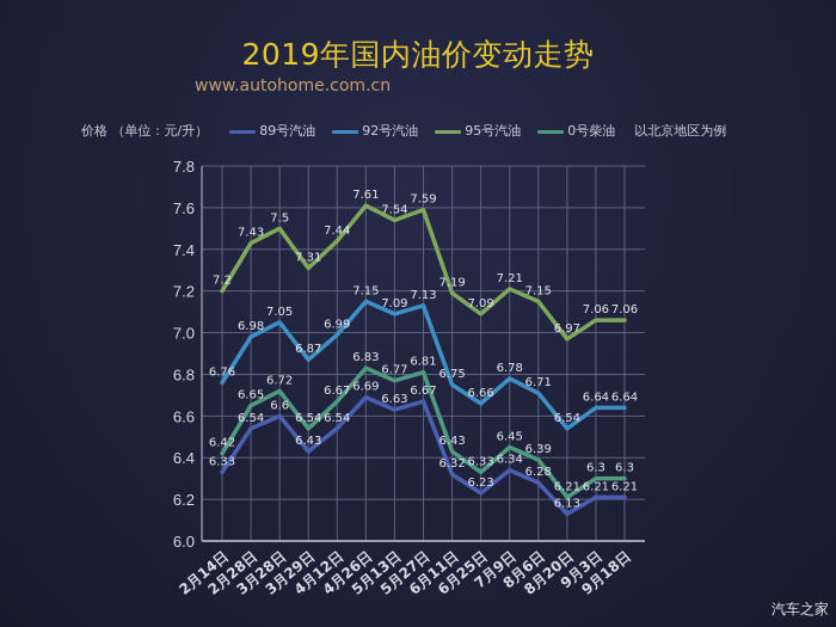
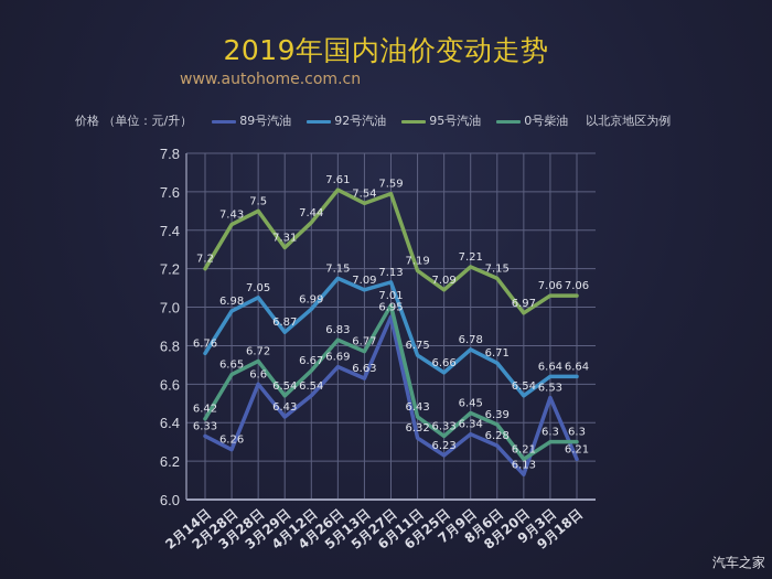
89号汽油/2月28日: 6.54 -> 6.26
89号汽油/5月27日: 6.67 -> 6.95
0号柴油/5月27日: 6.81 -> 7.01
89号汽油/9月3日: 6.21 -> 6.53
